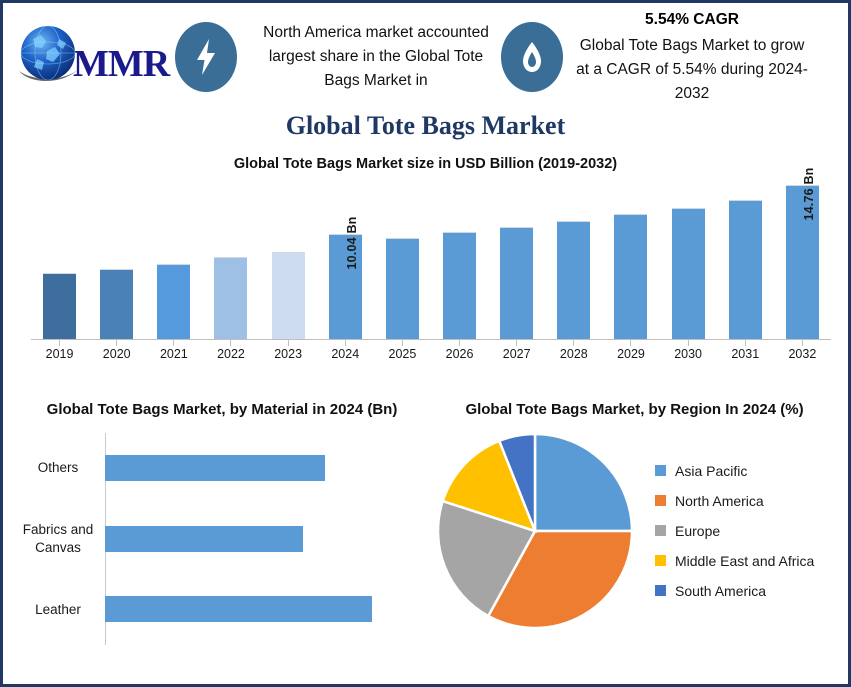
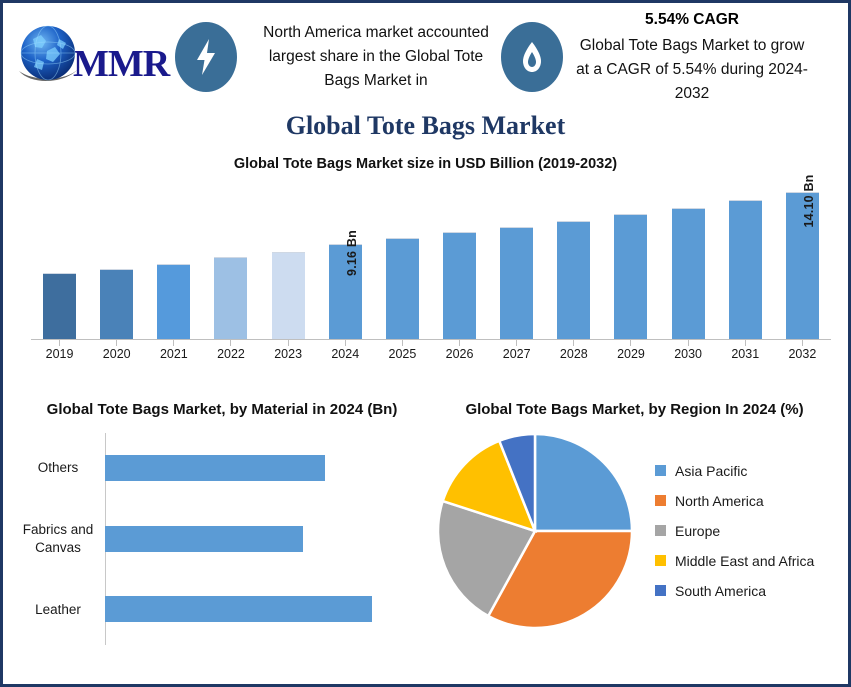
Global Tote Bags Market size in USD Billion (2019-2032)/2024: 10.04 -> 9.16
Global Tote Bags Market size in USD Billion (2019-2032)/2032: 14.76 -> 14.10
